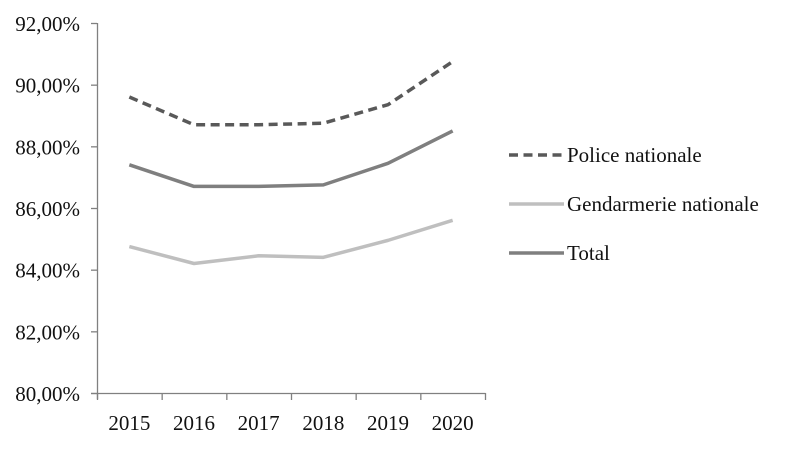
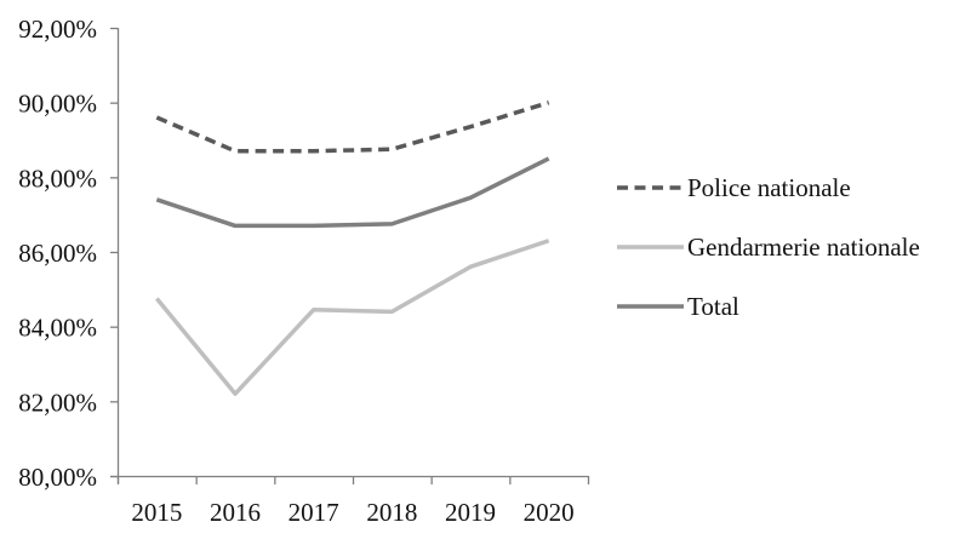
Gendarmerie nationale/2016: 84,2% -> 82,2%
Gendarmerie nationale/2019: 85,0% -> 85,6%
Police nationale/2020: 90,8% -> 90,0%
Gendarmerie nationale/2020: 85,6% -> 86,3%
